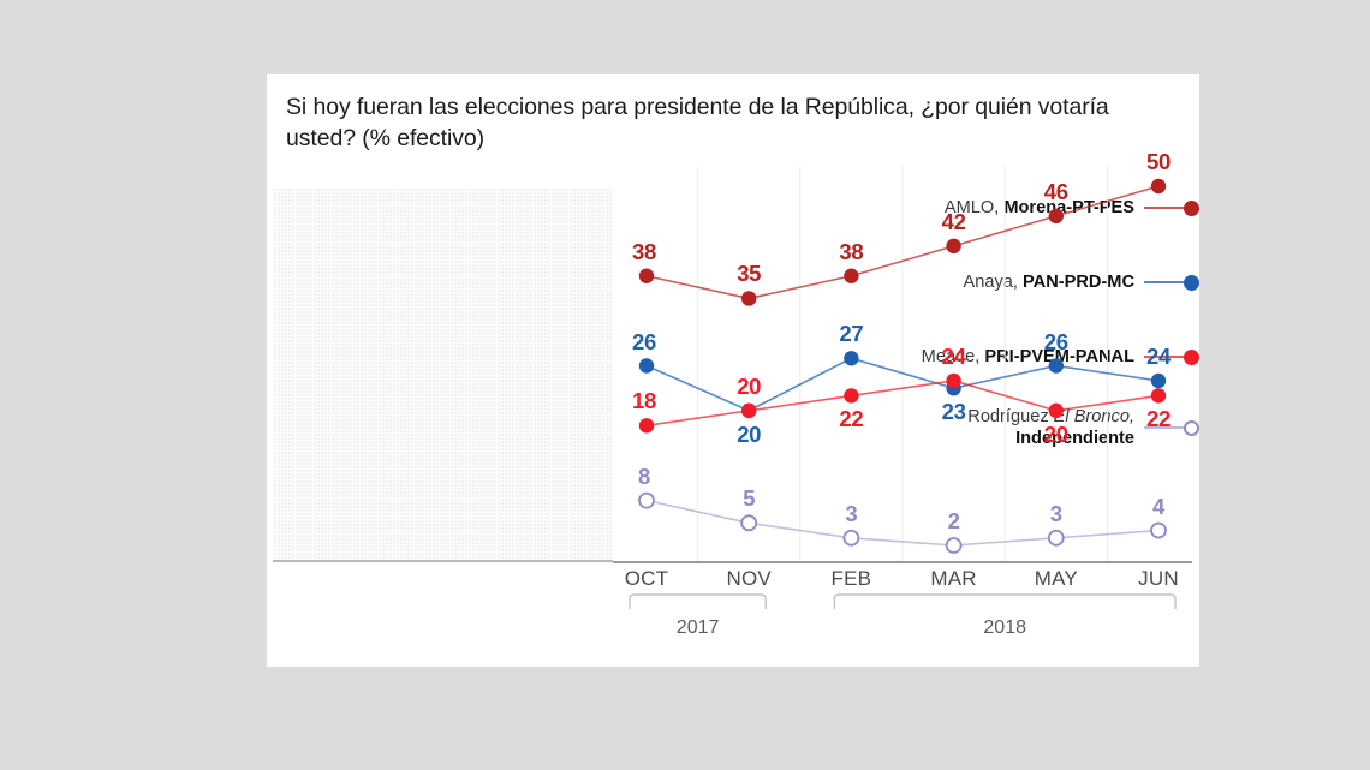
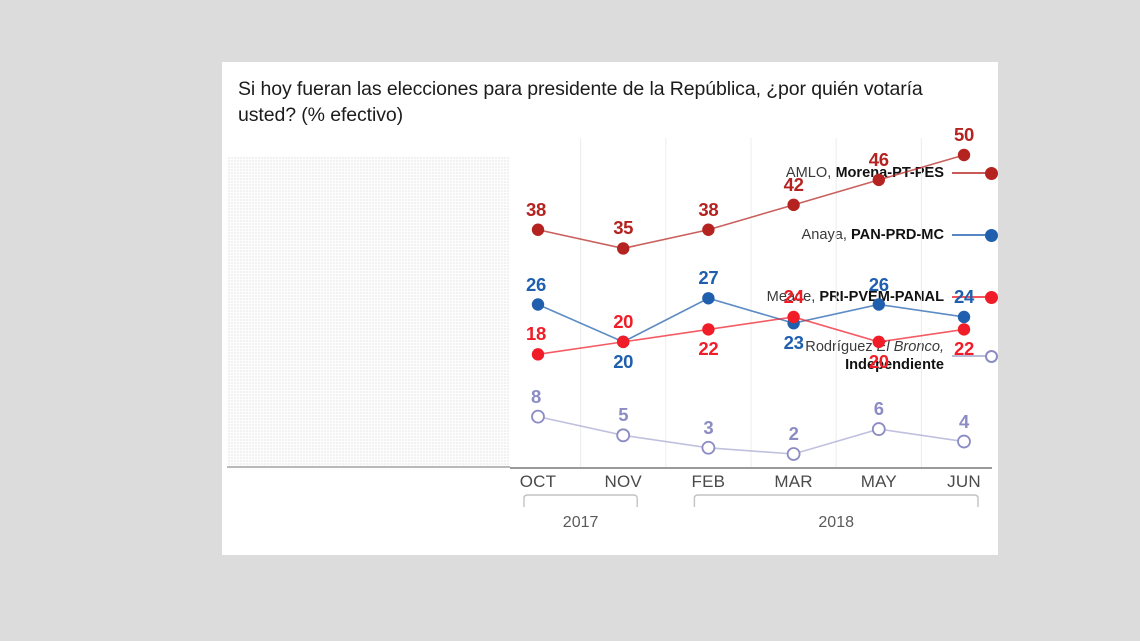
Rodríguez El Bronco, Independiente/MAY: 3 -> 6
